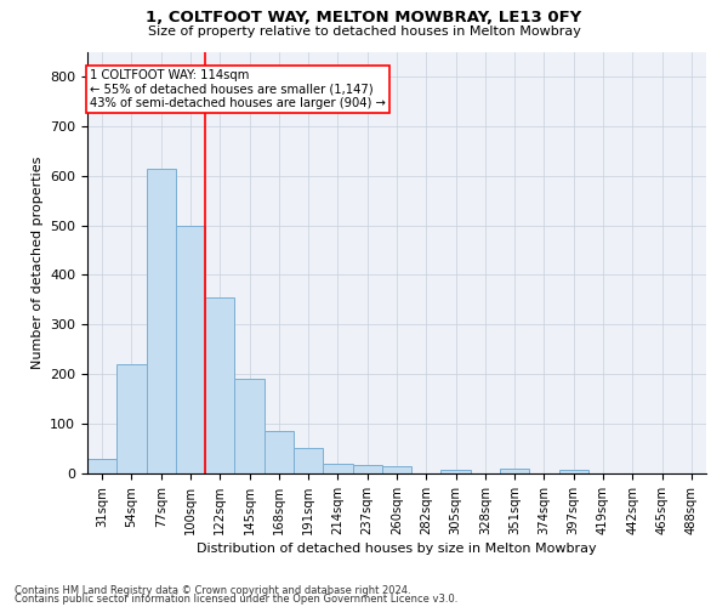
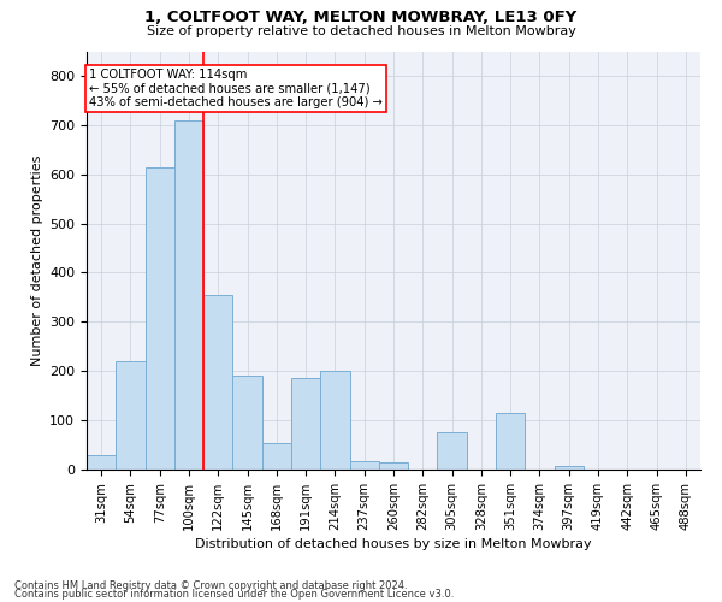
100sqm: 500 -> 710
168sqm: 85 -> 55
191sqm: 52 -> 185
214sqm: 20 -> 200
305sqm: 7 -> 75
351sqm: 9 -> 115
